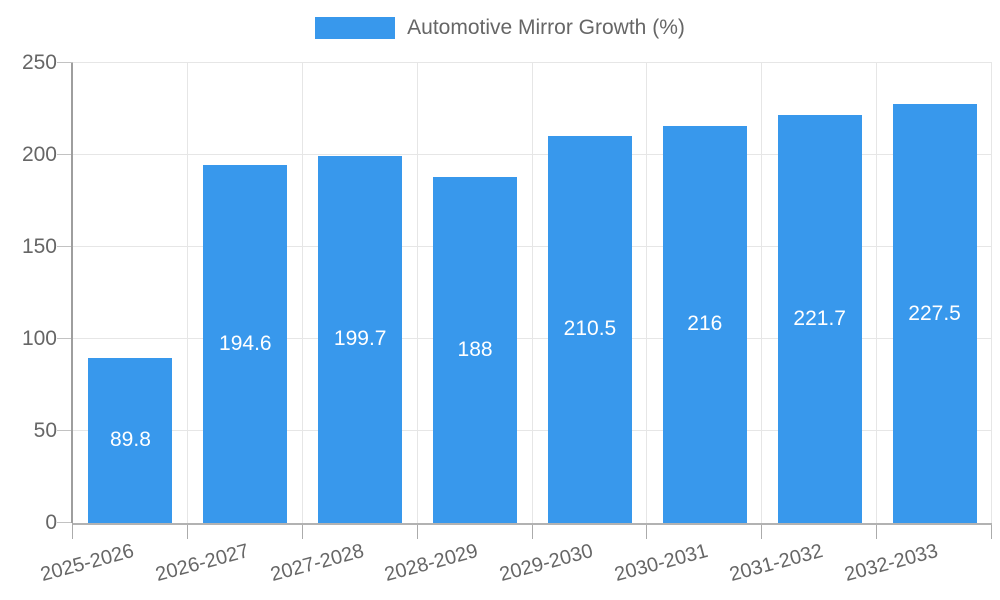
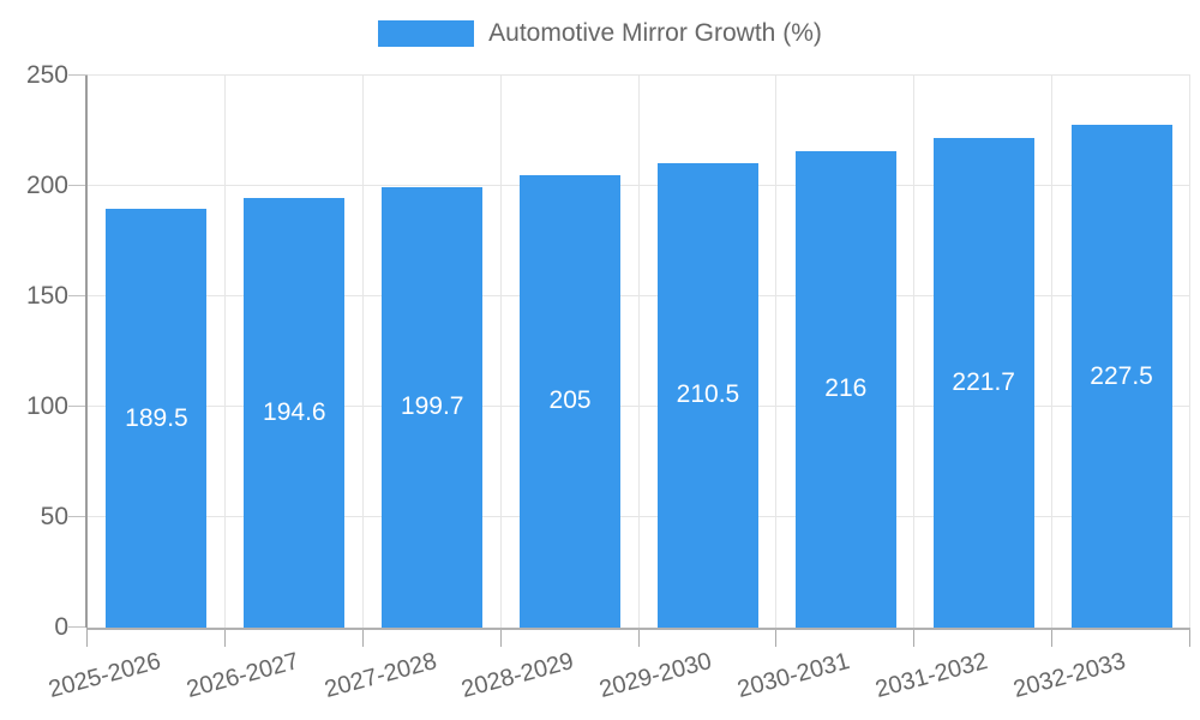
2025-2026: 89.8 -> 189.5
2028-2029: 188 -> 205
